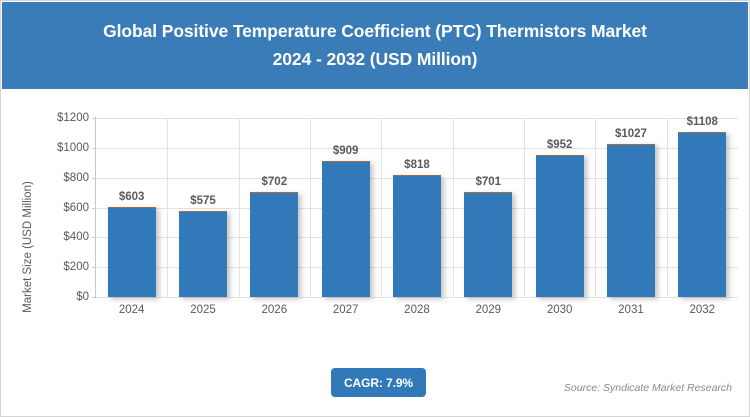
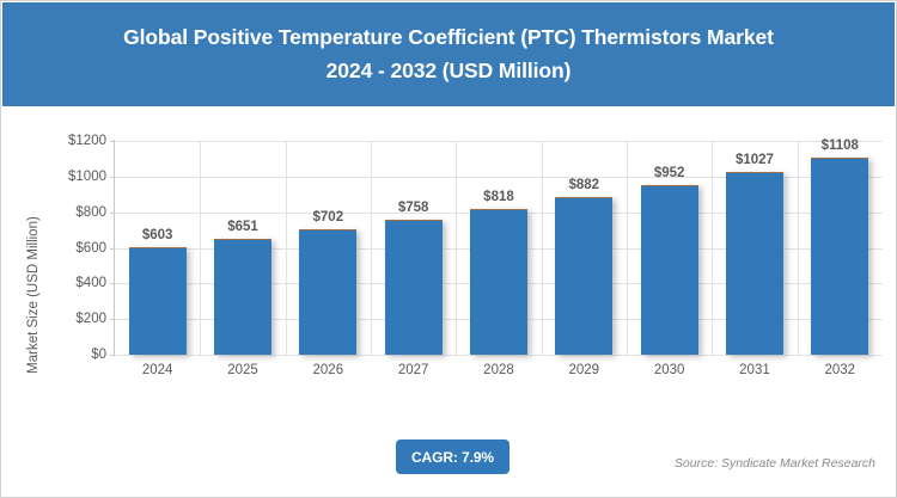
2025: $575 -> $651
2027: $909 -> $758
2029: $701 -> $882
